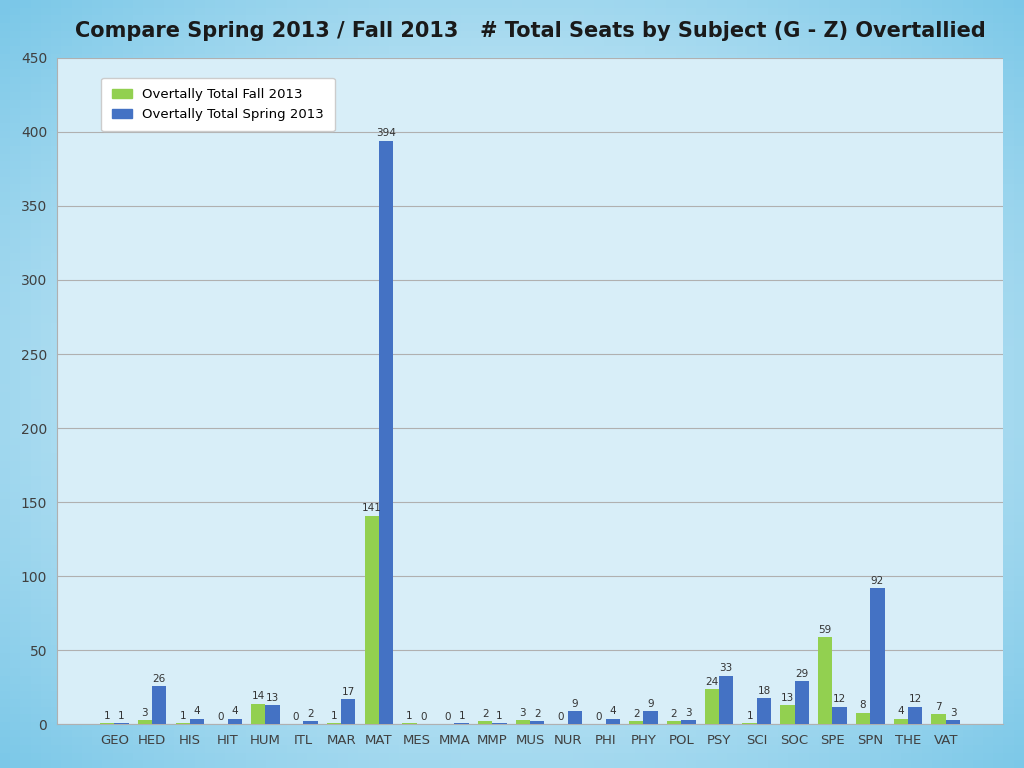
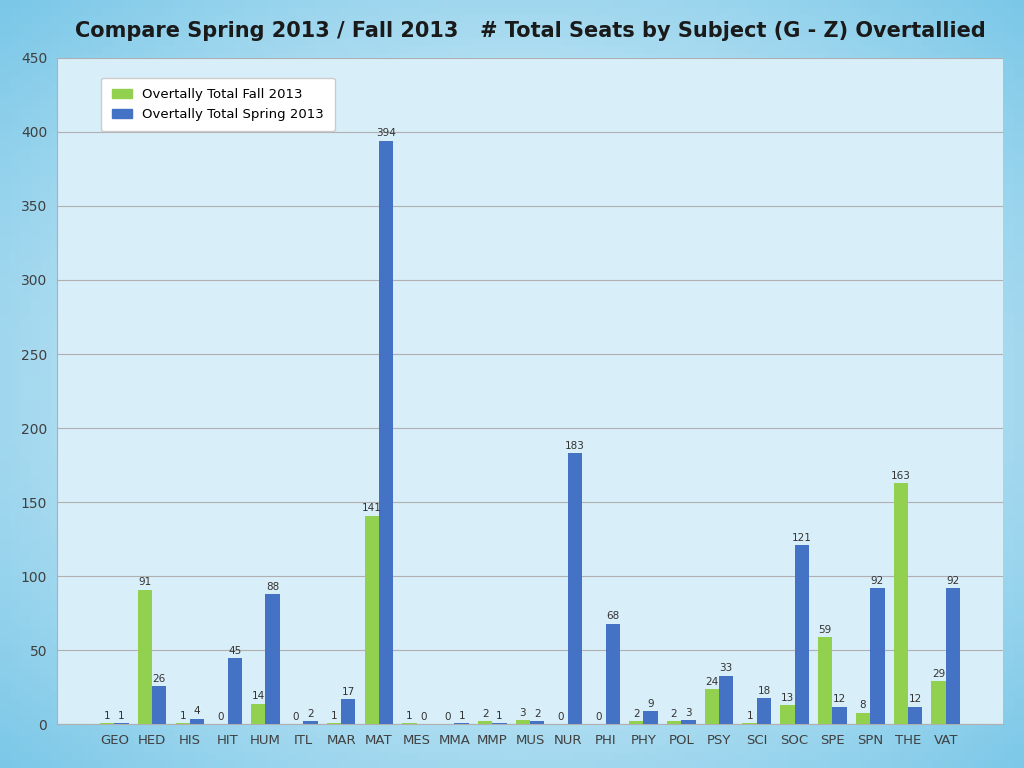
Overtally Total Fall 2013/HED: 3 -> 91
Overtally Total Spring 2013/HIT: 4 -> 45
Overtally Total Spring 2013/HUM: 13 -> 88
Overtally Total Spring 2013/NUR: 9 -> 183
Overtally Total Spring 2013/PHI: 4 -> 68
Overtally Total Spring 2013/SOC: 29 -> 121
Overtally Total Fall 2013/THE: 4 -> 163
Overtally Total Fall 2013/VAT: 7 -> 29
Overtally Total Spring 2013/VAT: 3 -> 92
